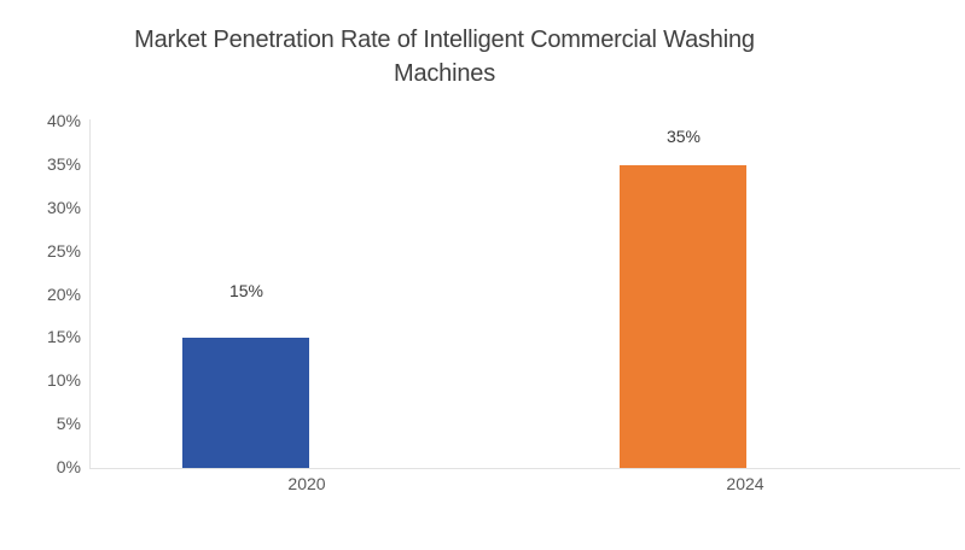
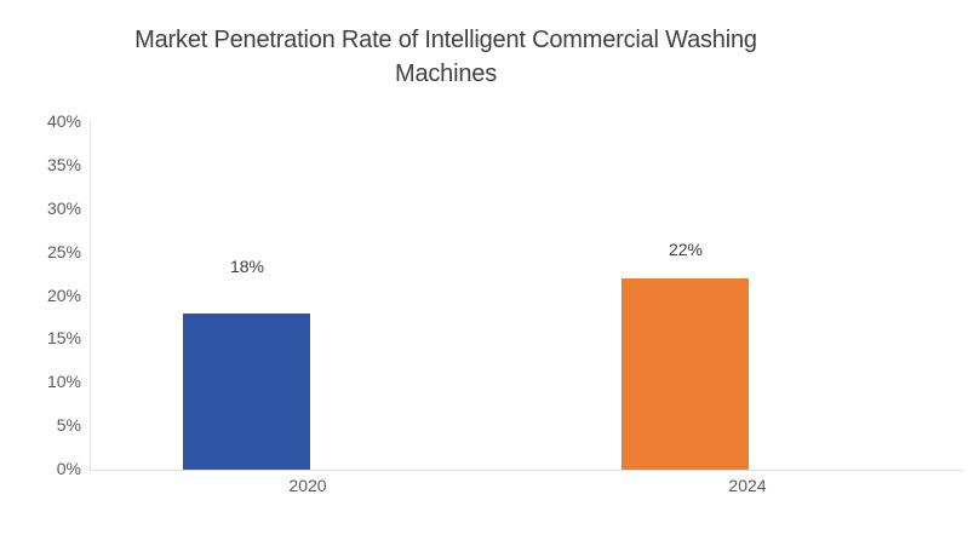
2020: 15% -> 18%
2024: 35% -> 22%
